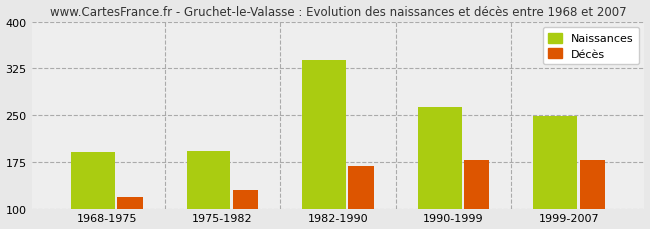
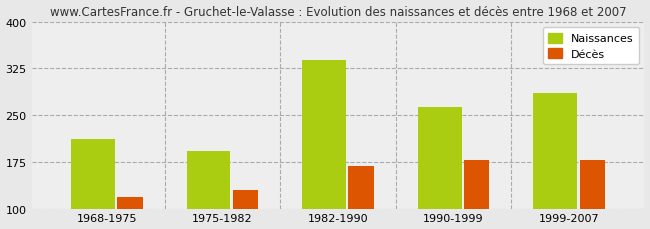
Naissances/1968-1975: 190 -> 212
Naissances/1999-2007: 248 -> 286
